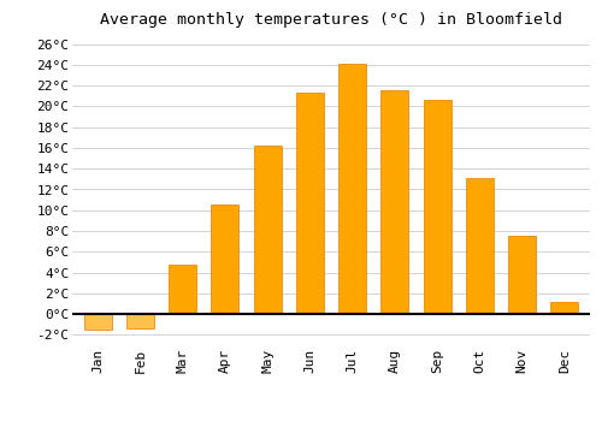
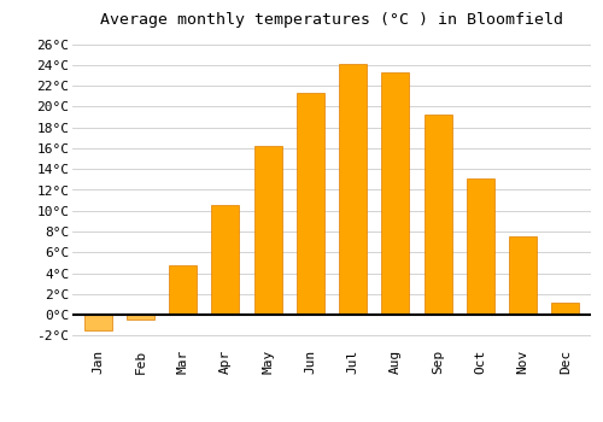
Feb: -1.4°C -> -0.5°C
Aug: 21.6°C -> 23.3°C
Sep: 20.6°C -> 19.2°C
